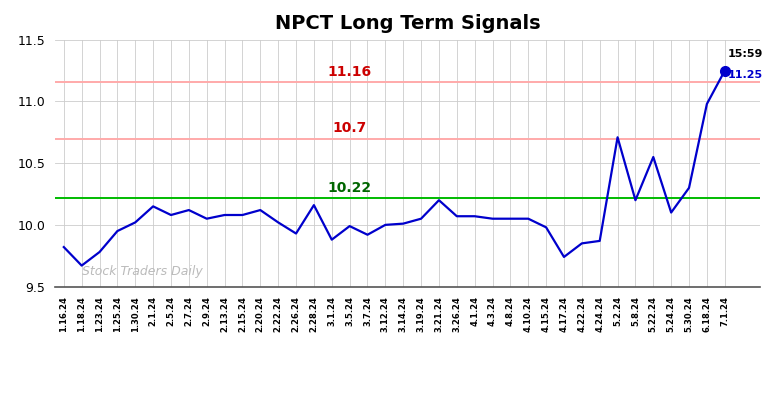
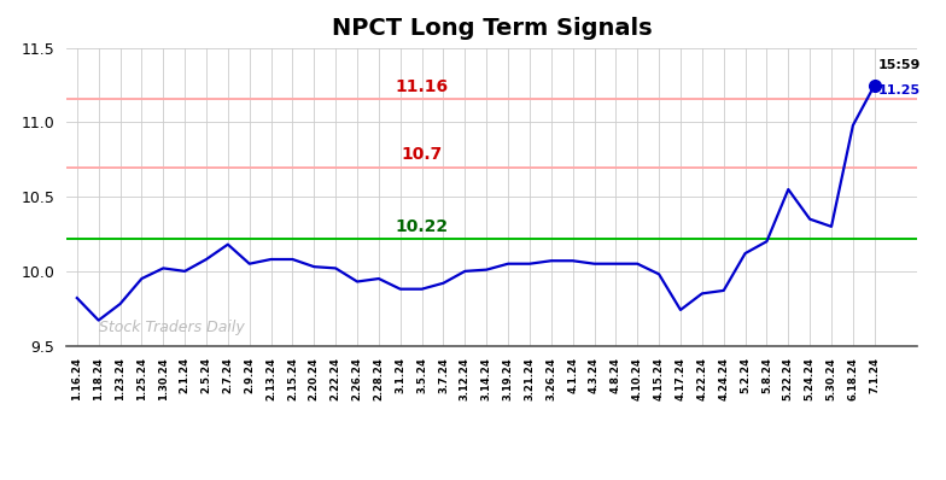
2.1.24: 10.15 -> 10.00
2.7.24: 10.12 -> 10.18
2.20.24: 10.12 -> 10.03
2.28.24: 10.16 -> 9.95
3.5.24: 9.99 -> 9.88
3.21.24: 10.20 -> 10.05
5.2.24: 10.71 -> 10.12
5.24.24: 10.10 -> 10.35
